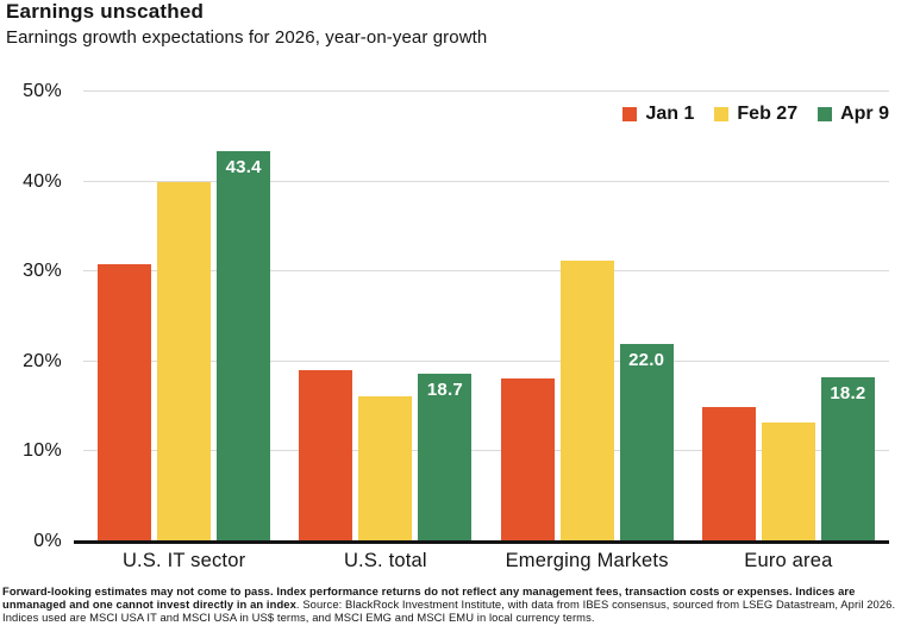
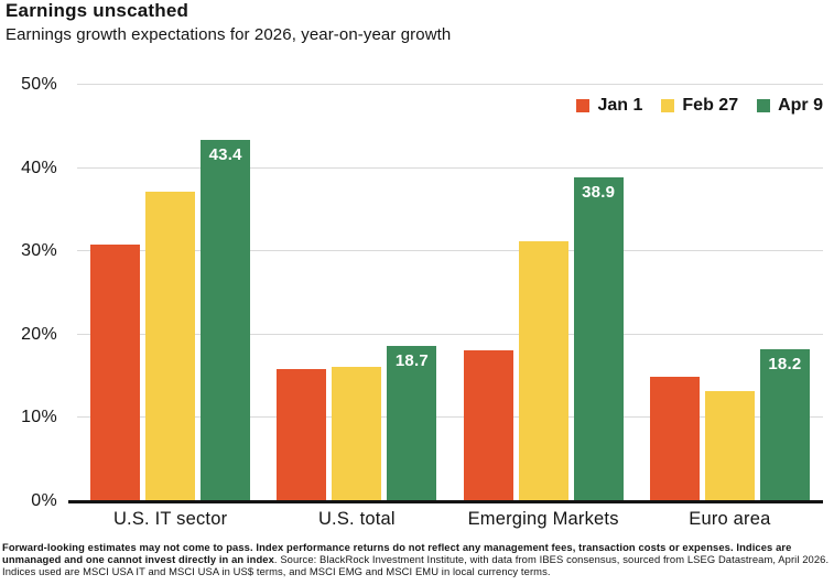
Feb 27/U.S. IT sector: 40% -> 37%
Jan 1/U.S. total: 19% -> 16%
Apr 9/Emerging Markets: 22.0 -> 38.9
